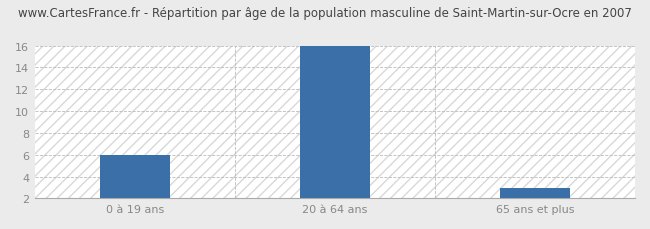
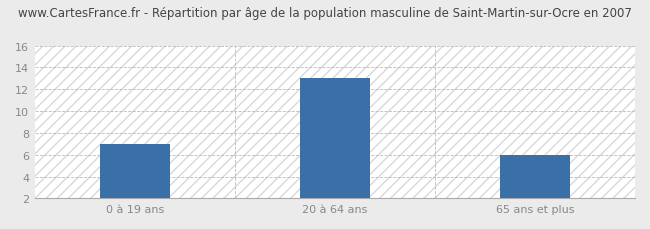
0 à 19 ans: 6 -> 7
20 à 64 ans: 16 -> 13
65 ans et plus: 3 -> 6
